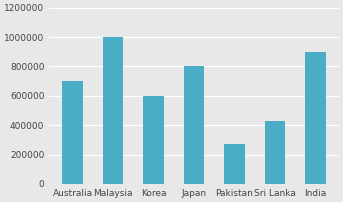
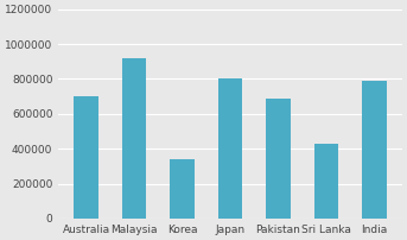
Malaysia: 1000000 -> 920000
Korea: 600000 -> 340000
Pakistan: 270000 -> 690000
India: 900000 -> 790000
